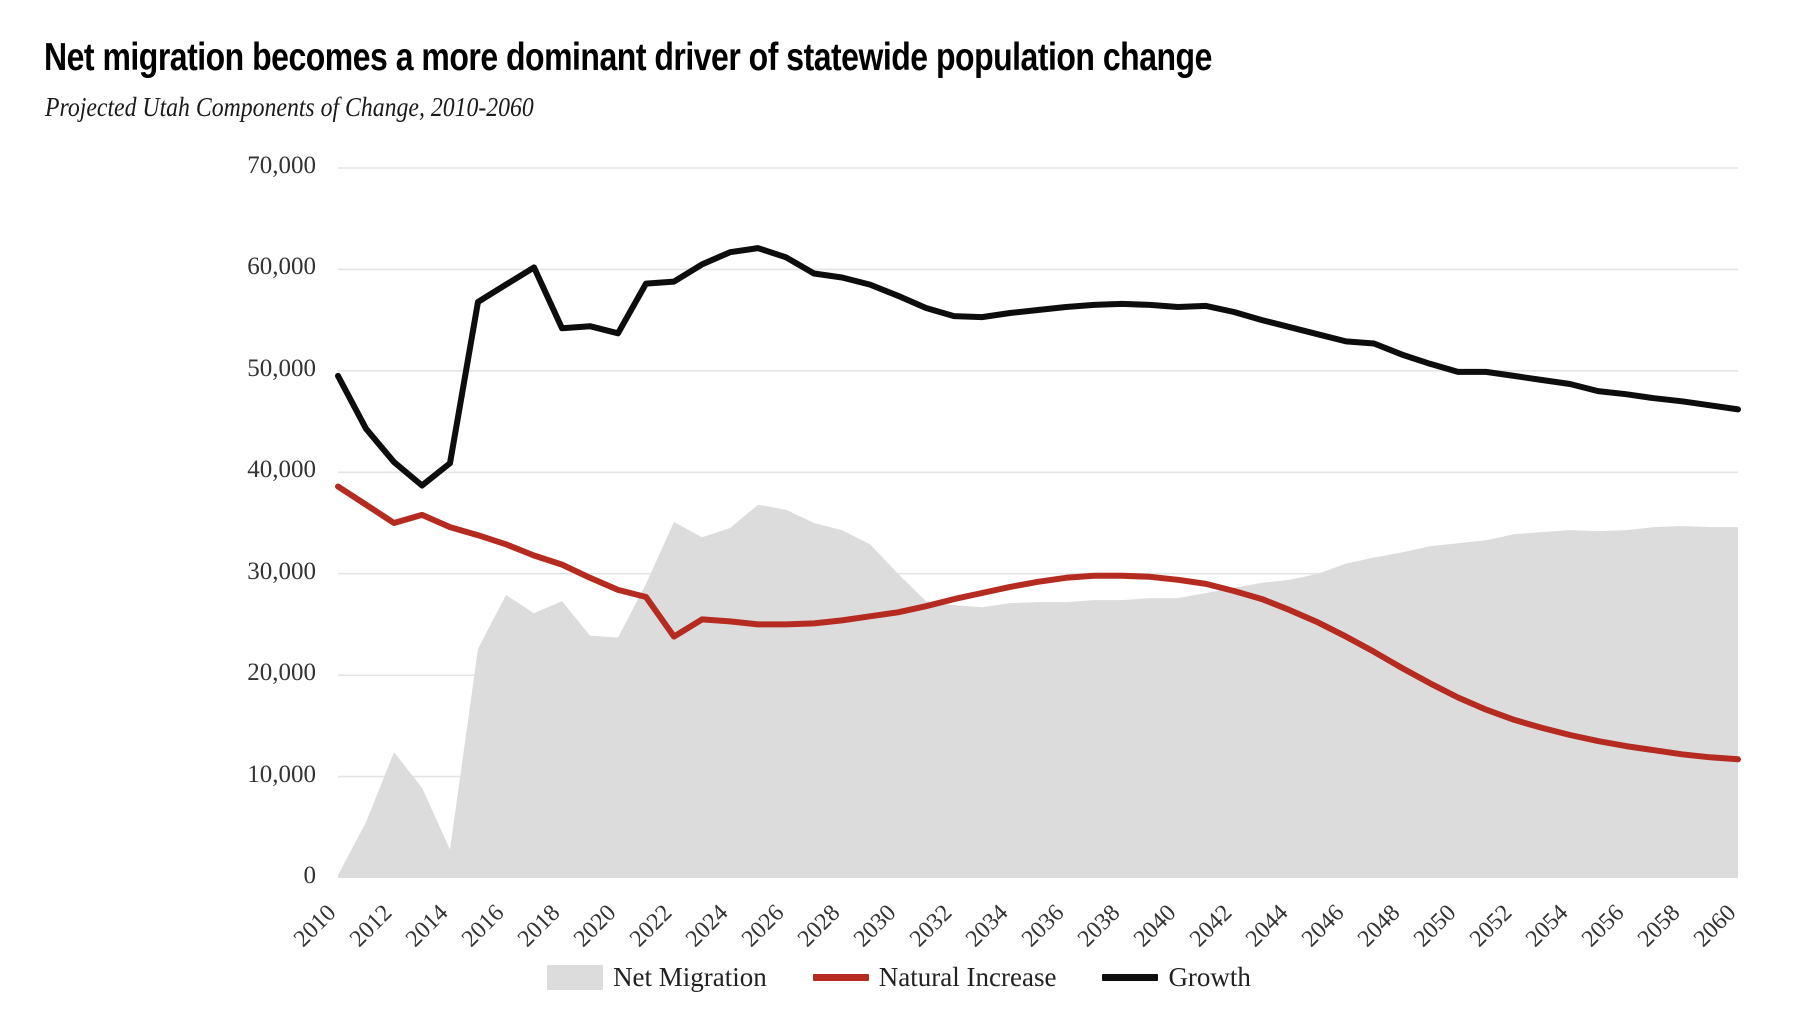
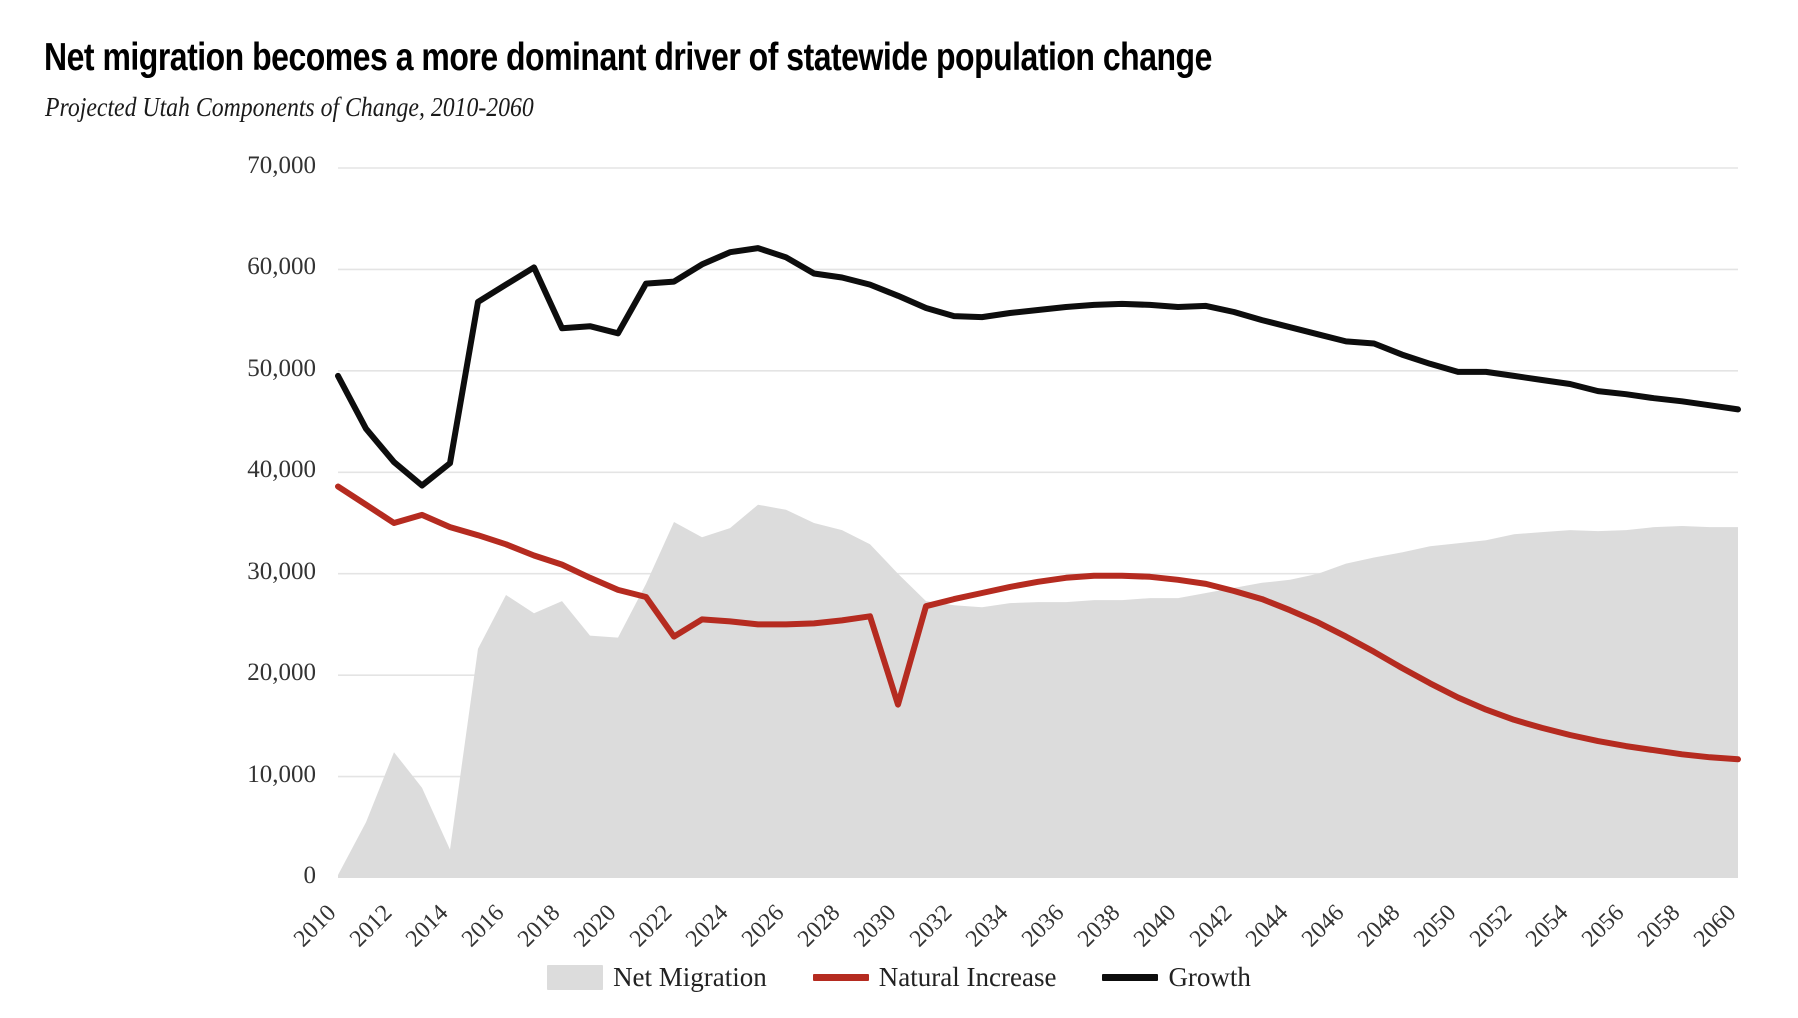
Natural Increase/2030: 26200 -> 17100
